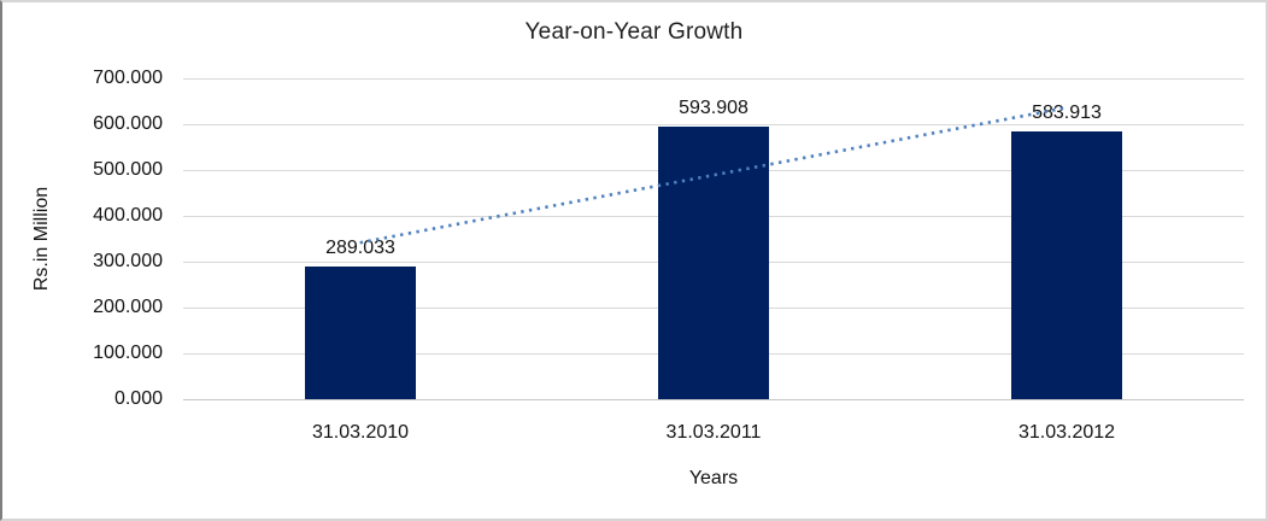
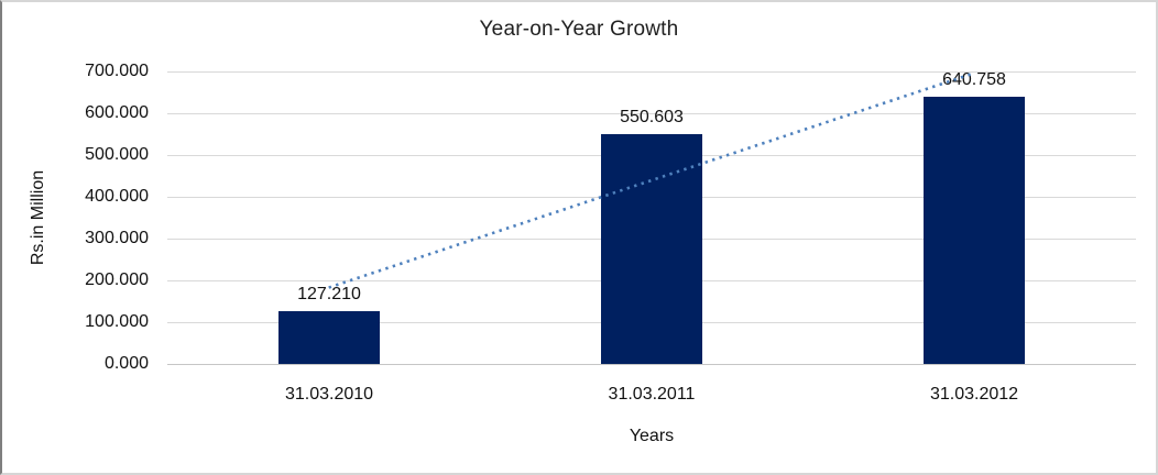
31.03.2010: 289.033 -> 127.210
31.03.2011: 593.908 -> 550.603
31.03.2012: 583.913 -> 640.758
